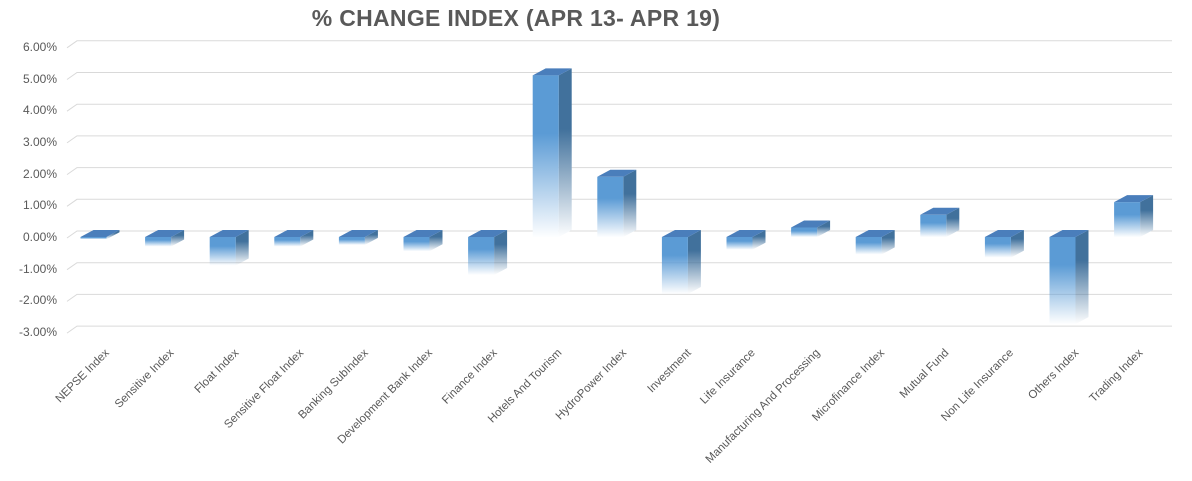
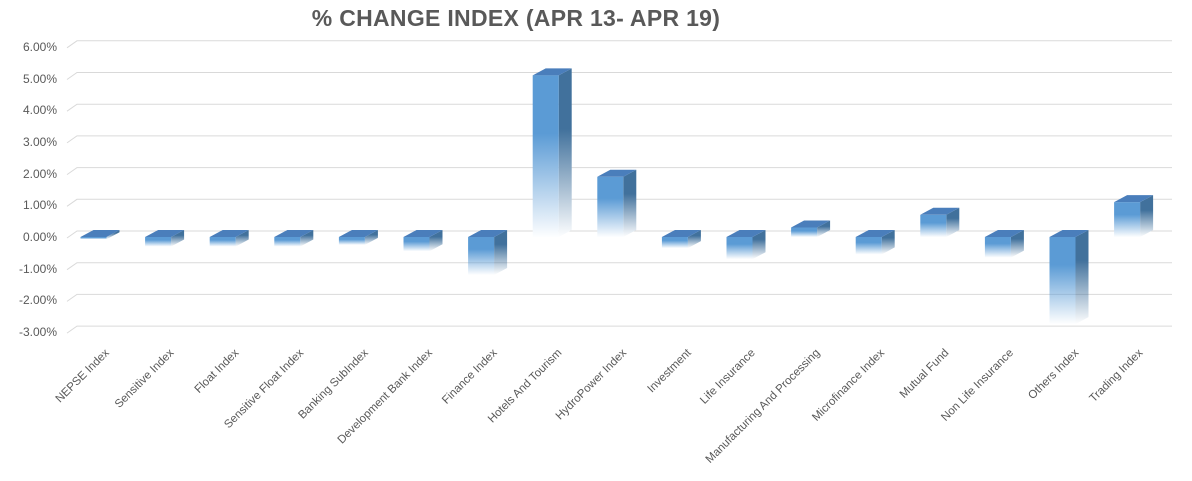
Float Index: -0.9% -> -0.3%
Investment: -1.8% -> -0.3%
Life Insurance: -0.4% -> -0.7%
